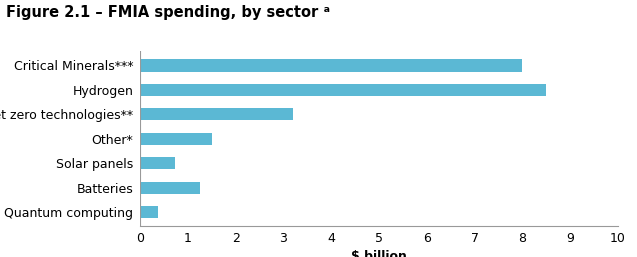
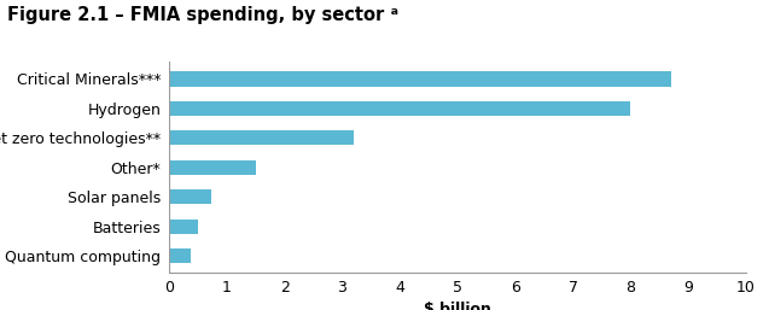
Critical Minerals***: 8.00 -> 8.70
Hydrogen: 8.50 -> 8.00
Batteries: 1.25 -> 0.50
